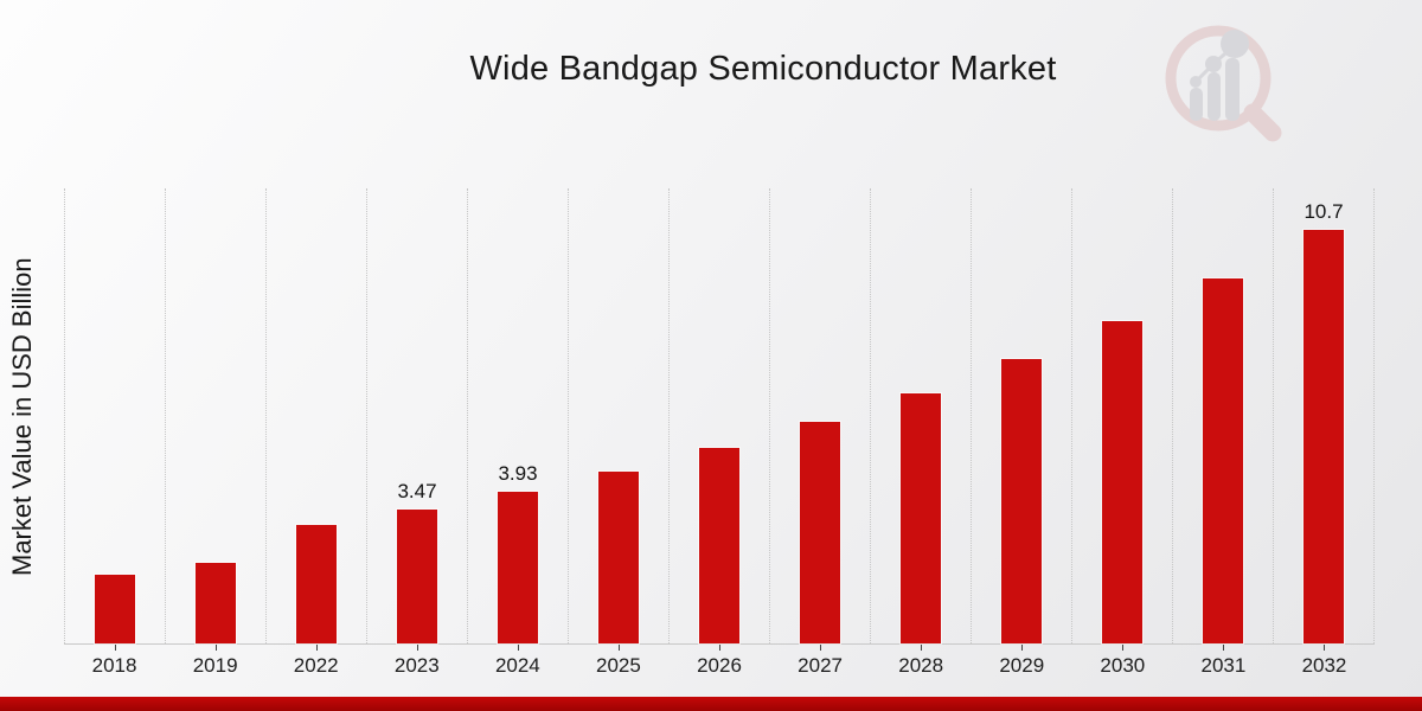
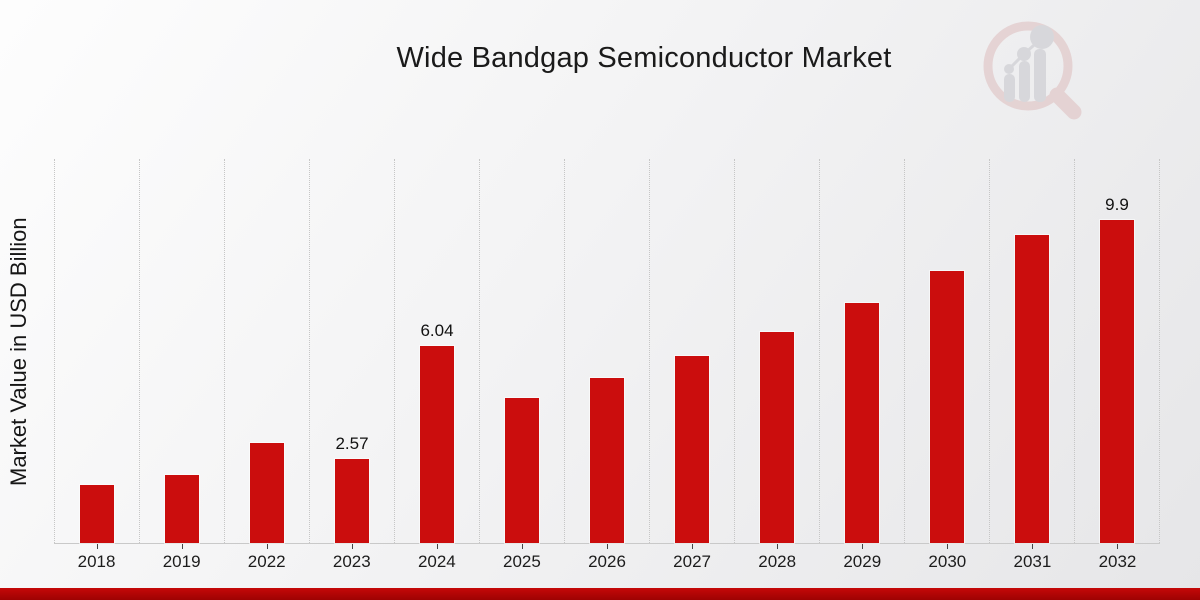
2023: 3.47 -> 2.57
2024: 3.93 -> 6.04
2032: 10.7 -> 9.9
